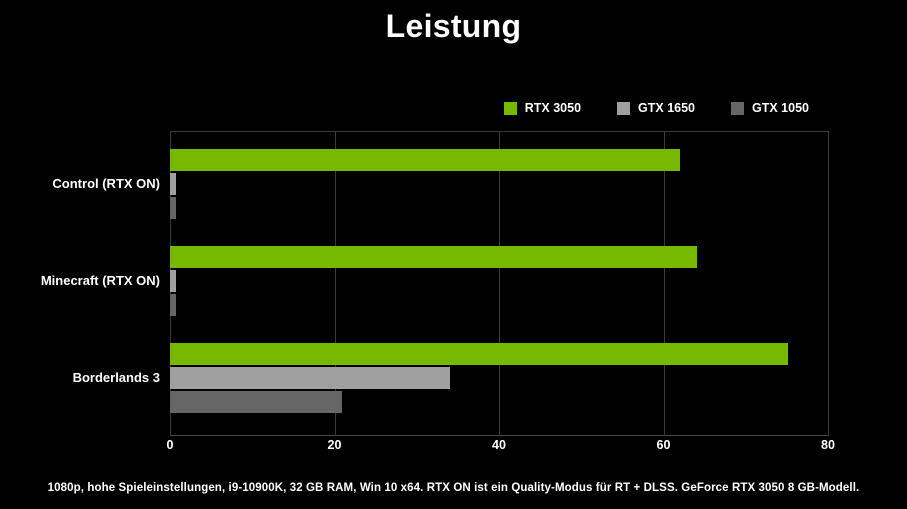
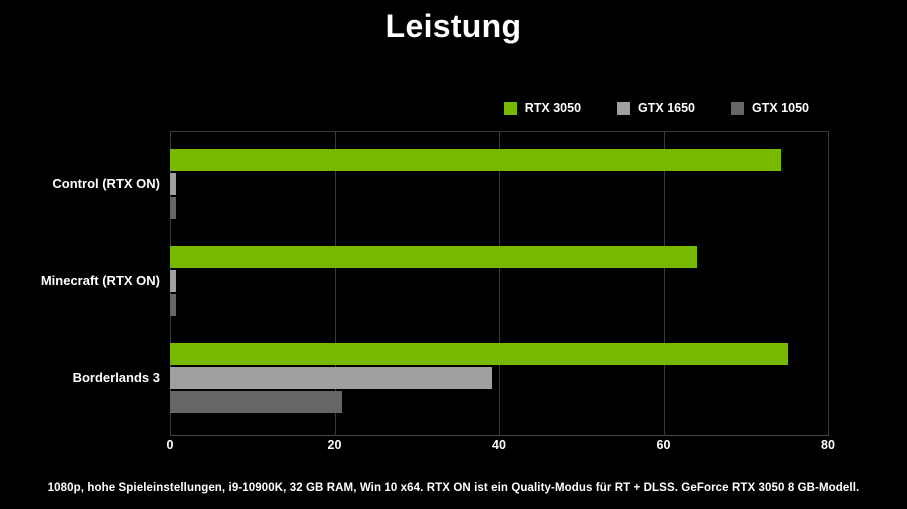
RTX 3050/Control (RTX ON): 62 -> 74
GTX 1650/Borderlands 3: 34 -> 39
